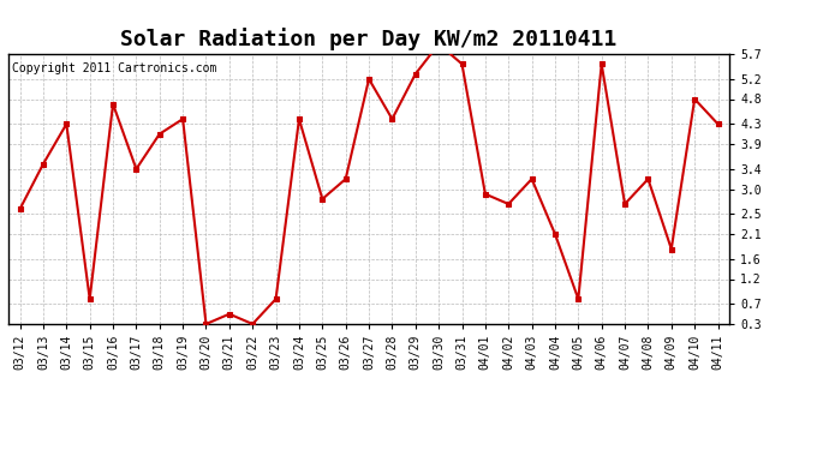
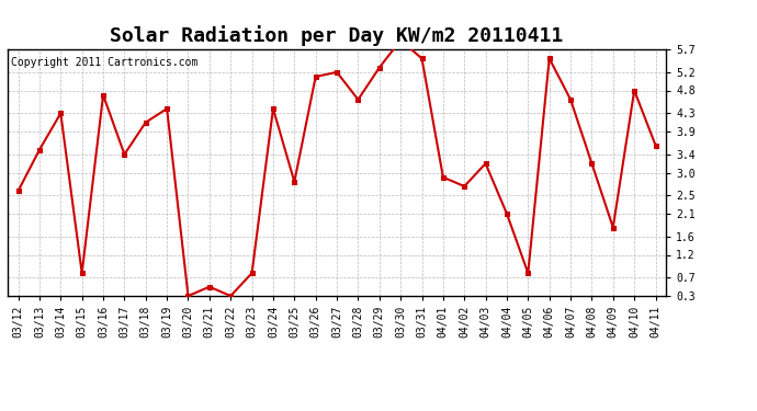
03/26: 3.2 -> 5.1
03/28: 4.4 -> 4.6
04/07: 2.7 -> 4.6
04/11: 4.3 -> 3.6
